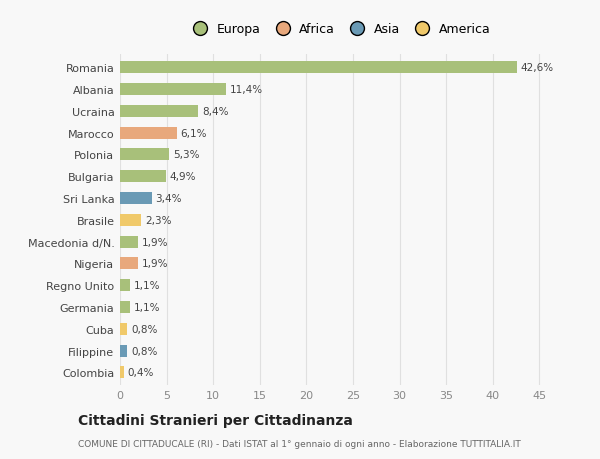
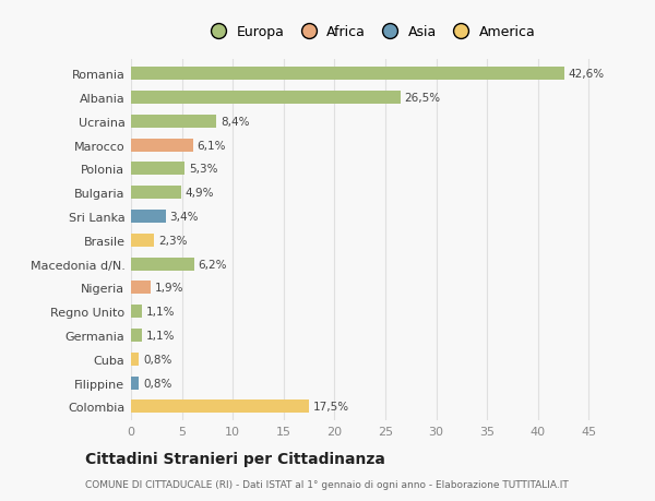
Albania: 11,4% -> 26,5%
Macedonia d/N.: 1,9% -> 6,2%
Colombia: 0,4% -> 17,5%
